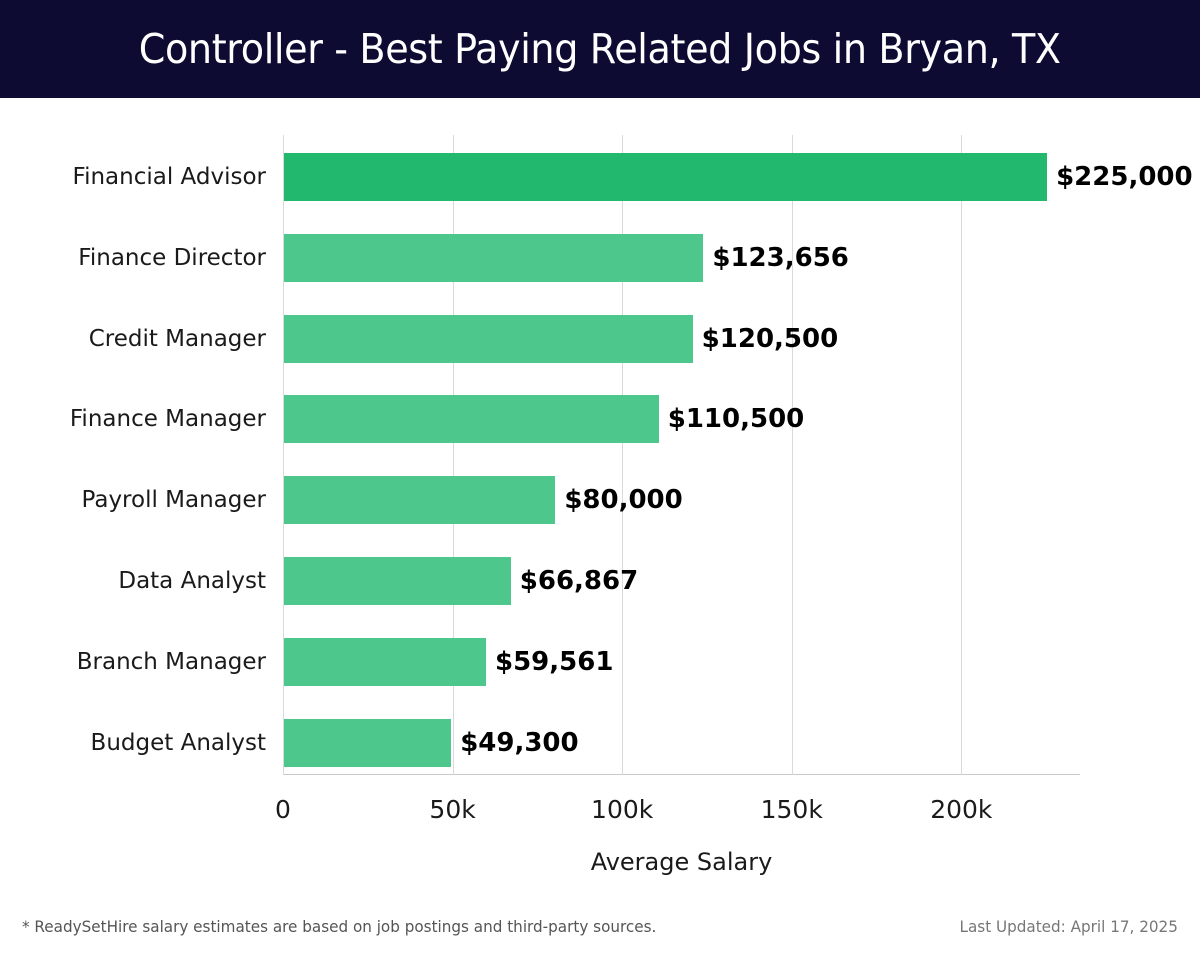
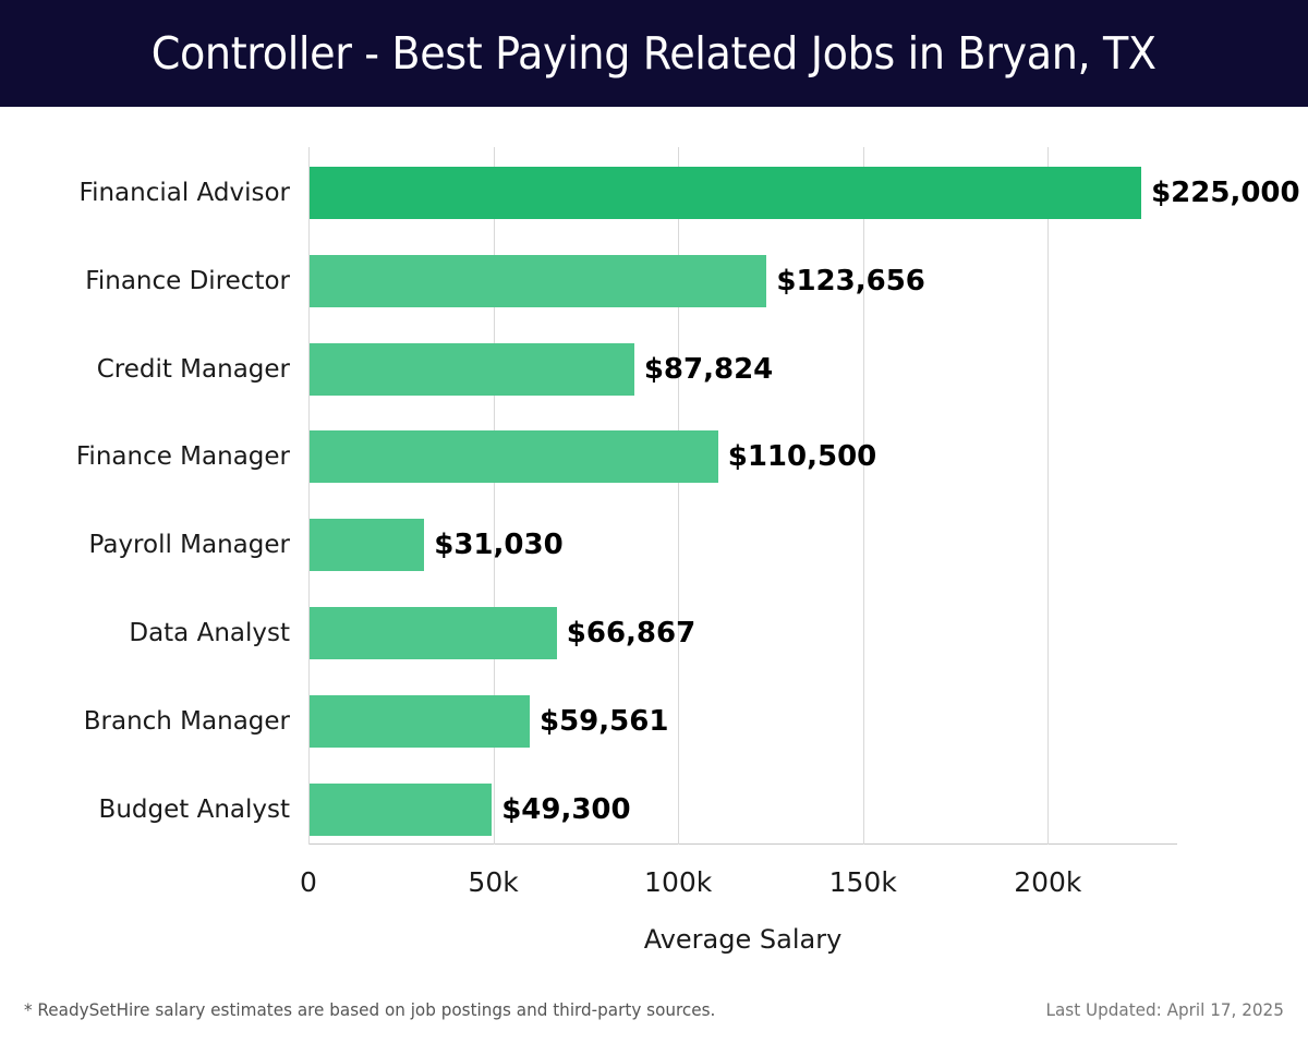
Credit Manager: $120,500 -> $87,824
Payroll Manager: $80,000 -> $31,030
